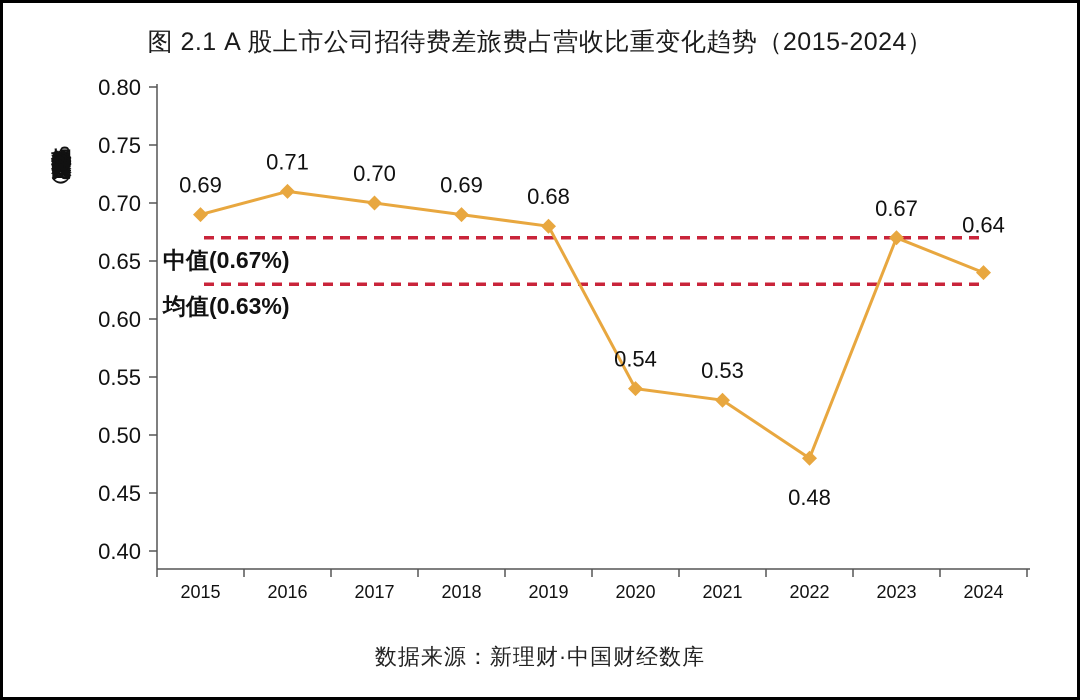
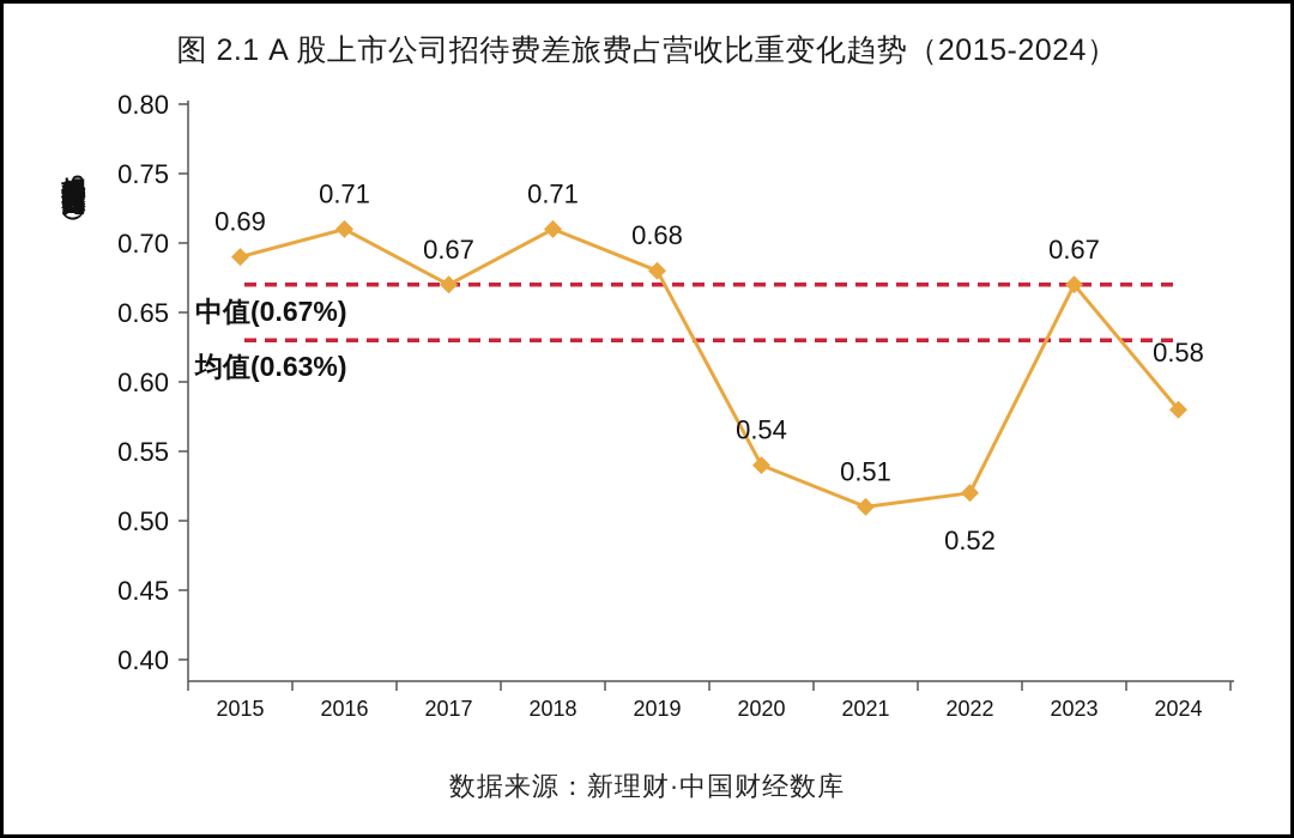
2017: 0.70 -> 0.67
2018: 0.69 -> 0.71
2021: 0.53 -> 0.51
2022: 0.48 -> 0.52
2024: 0.64 -> 0.58
